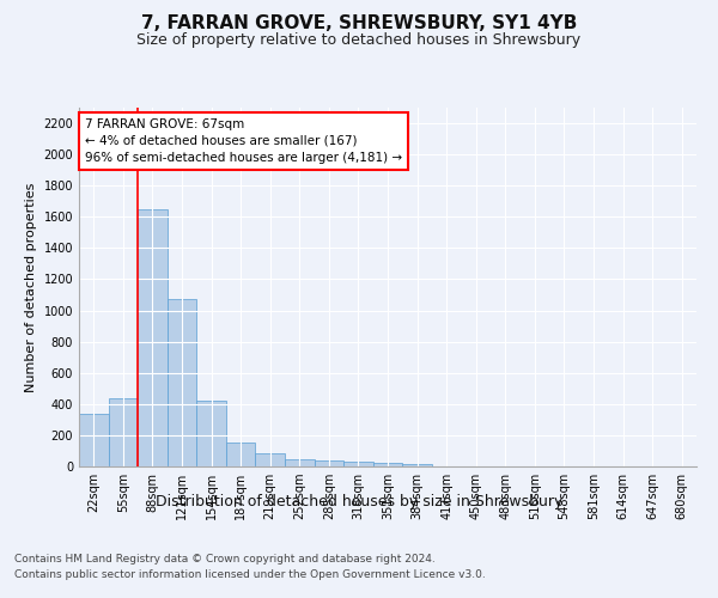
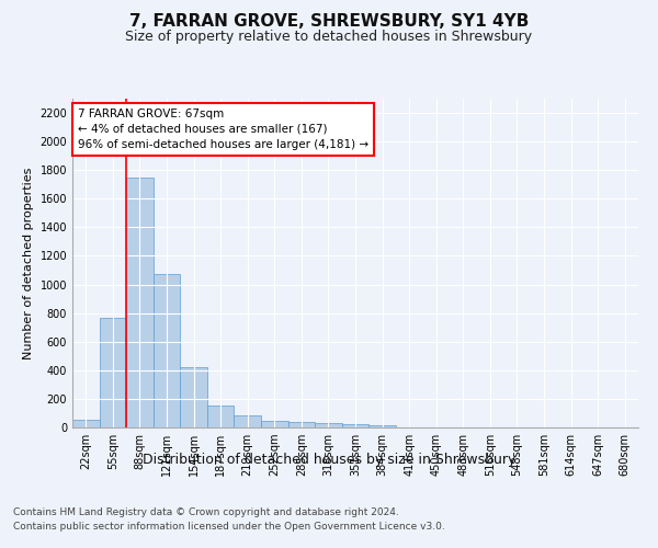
22sqm: 340 -> 60
55sqm: 440 -> 770
88sqm: 1650 -> 1750
